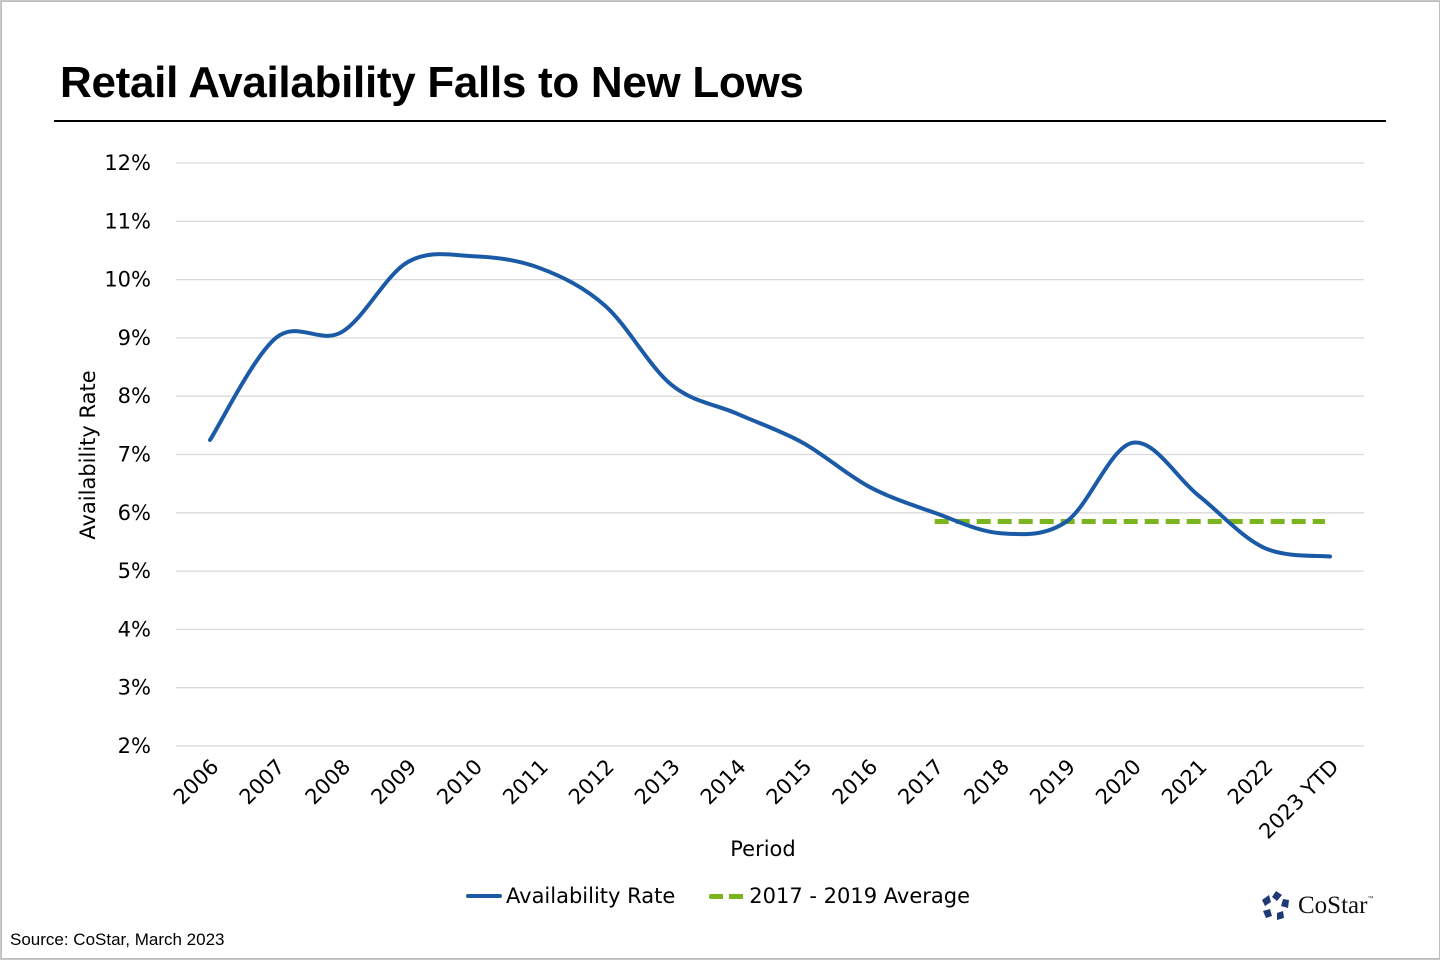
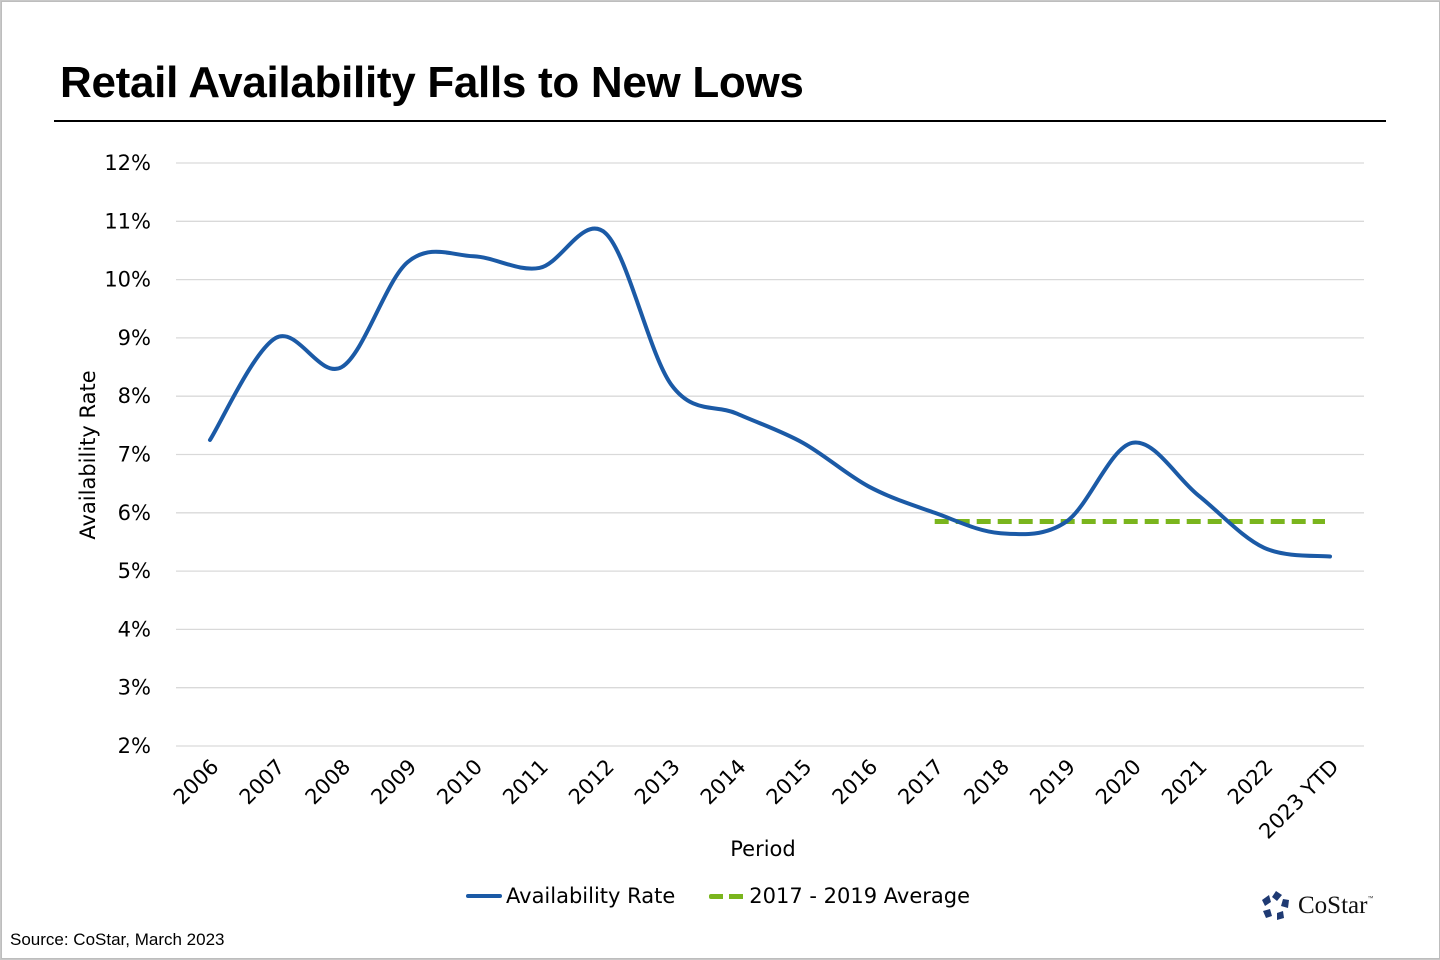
Availability Rate/2008: 9.1% -> 8.5%
Availability Rate/2012: 9.6% -> 10.8%
